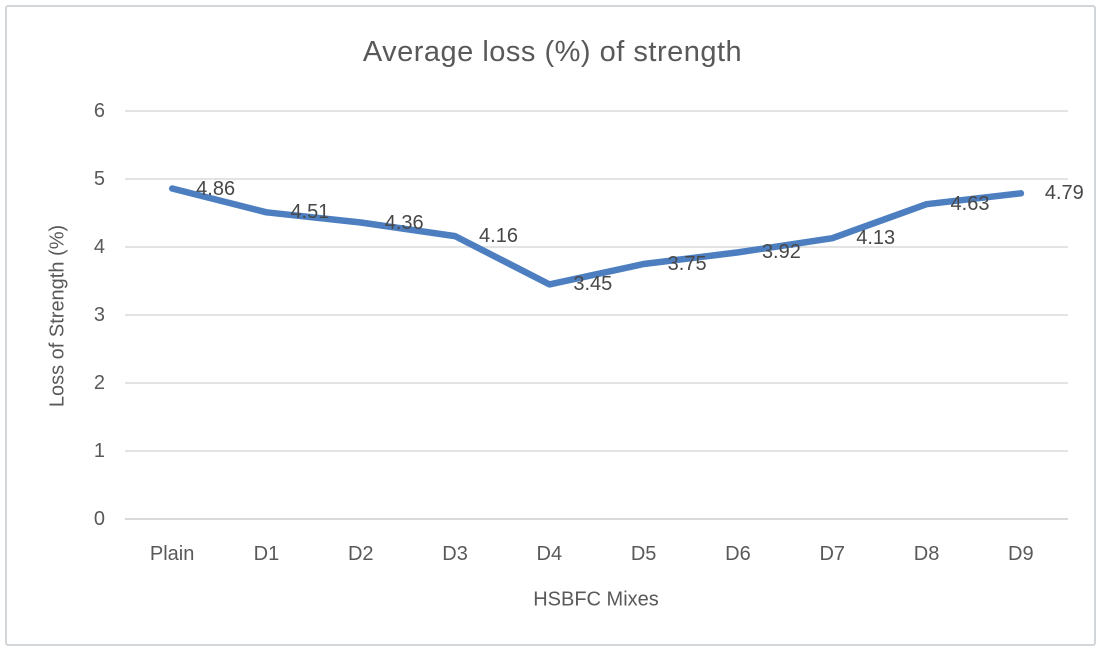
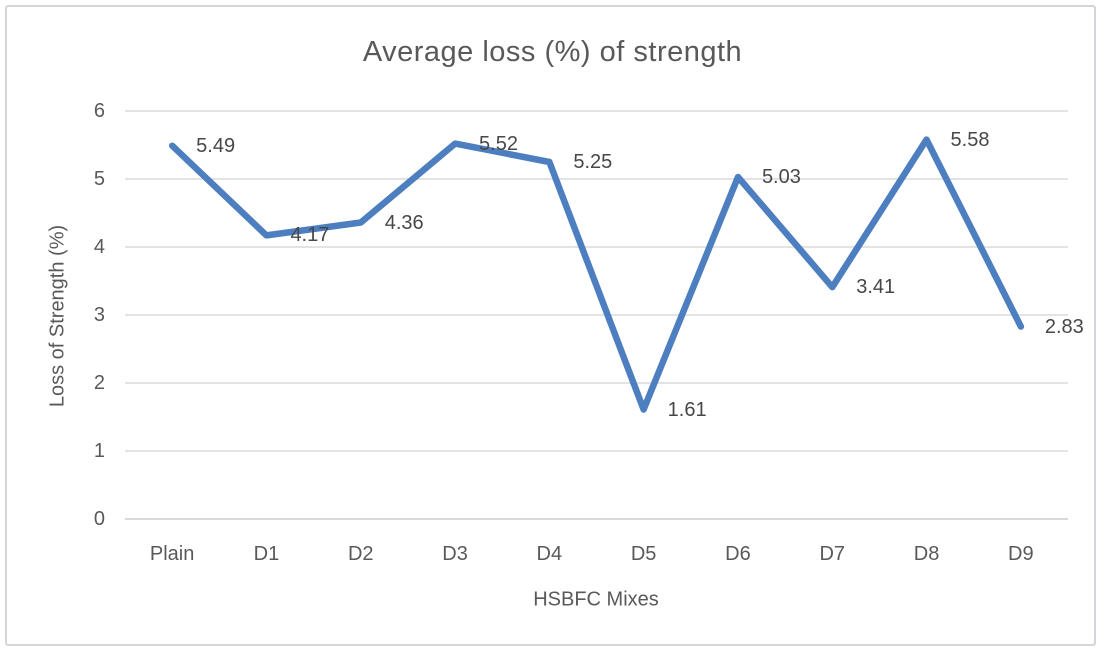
Plain: 4.86 -> 5.49
D1: 4.51 -> 4.17
D3: 4.16 -> 5.52
D4: 3.45 -> 5.25
D5: 3.75 -> 1.61
D6: 3.92 -> 5.03
D7: 4.13 -> 3.41
D8: 4.63 -> 5.58
D9: 4.79 -> 2.83
